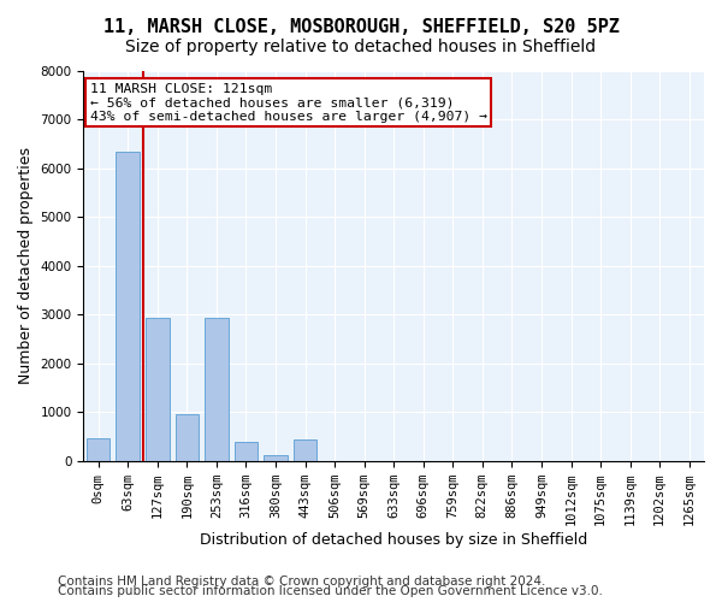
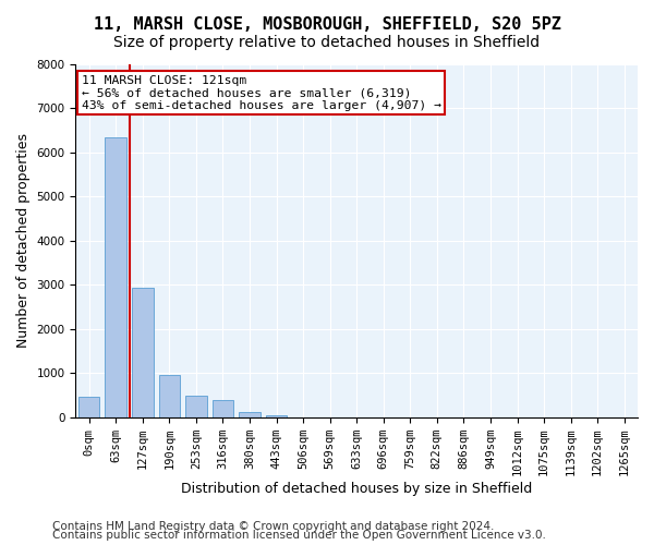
253sqm: 2950 -> 490
443sqm: 450 -> 60
